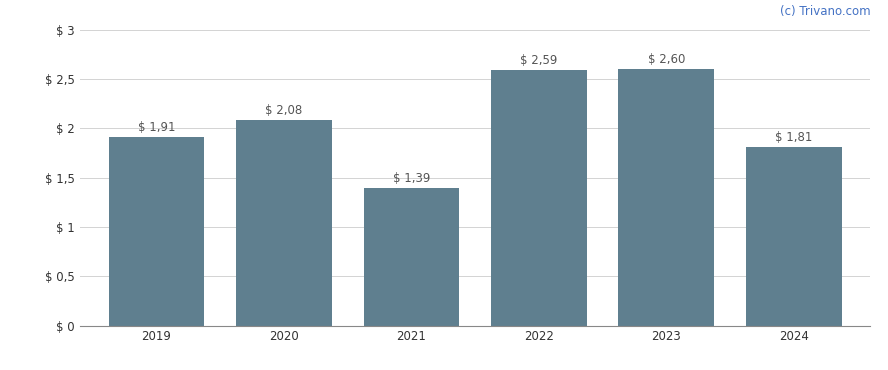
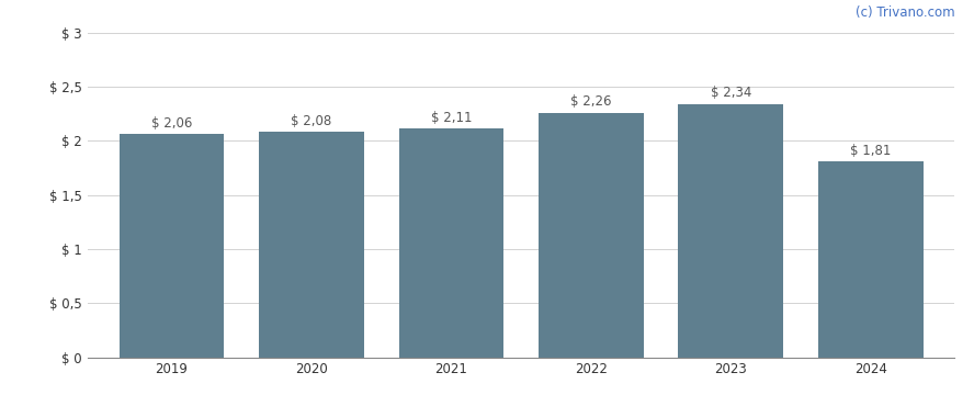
2019: 1,91 -> 2,06
2021: 1,39 -> 2,11
2022: 2,59 -> 2,26
2023: 2,60 -> 2,34
